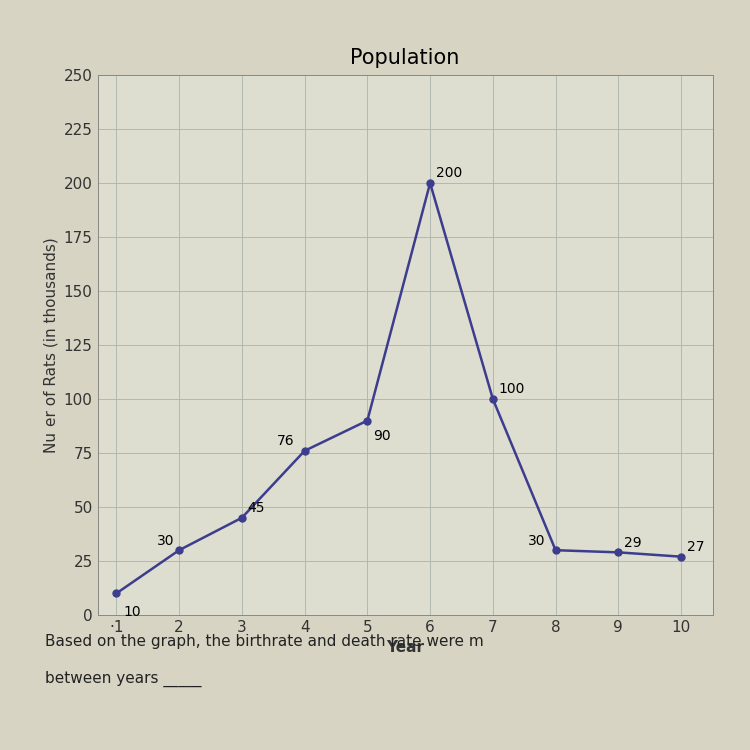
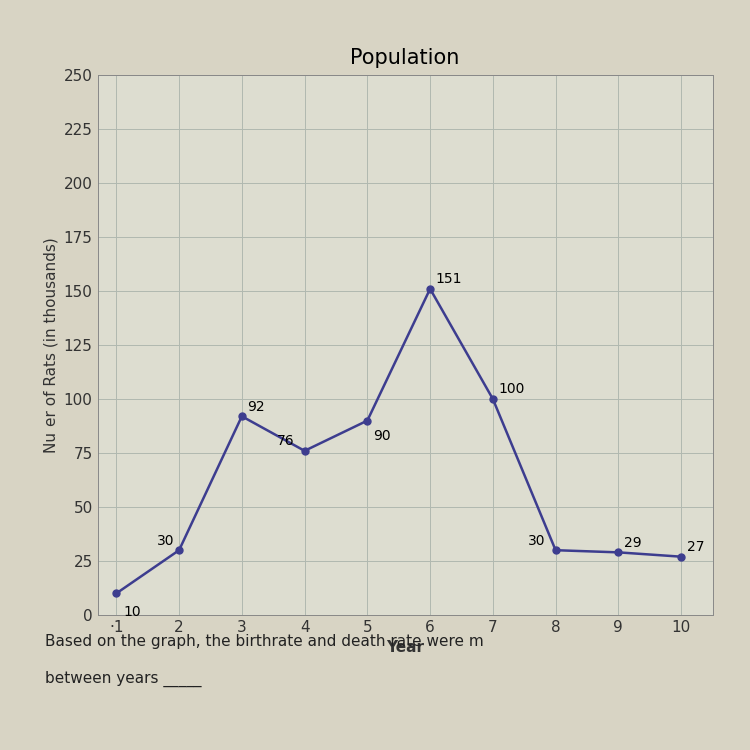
3: 45 -> 92
6: 200 -> 151
